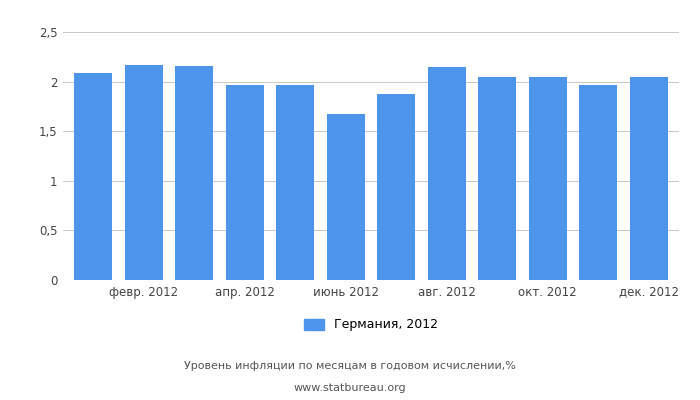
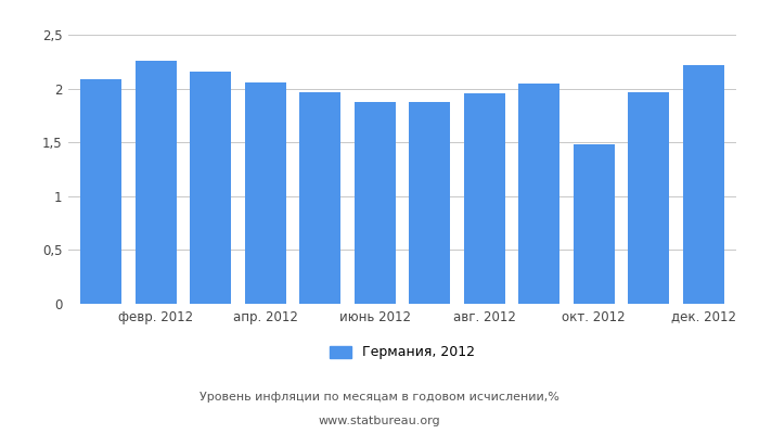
февр. 2012: 2,17 -> 2,26
апр. 2012: 1,97 -> 2,06
июнь 2012: 1,67 -> 1,88
авг. 2012: 2,15 -> 1,96
окт. 2012: 2,05 -> 1,48
дек. 2012: 2,05 -> 2,22
